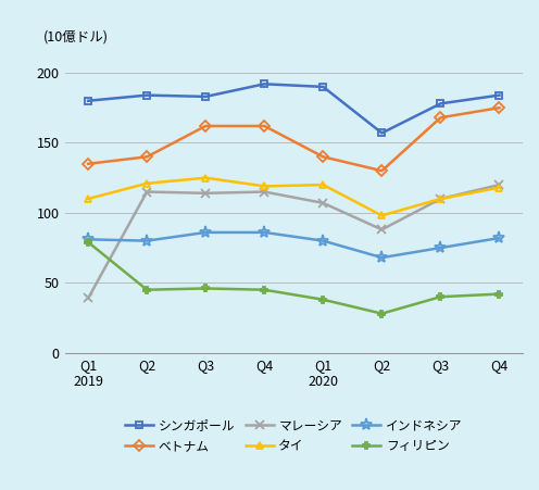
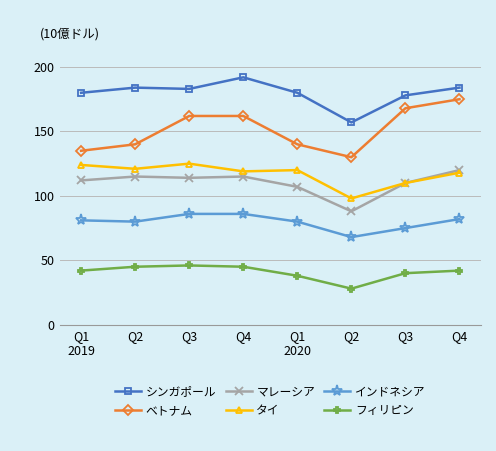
マレーシア/Q1 2019: 39 -> 112
タイ/Q1 2019: 110 -> 124
フィリピン/Q1 2019: 79 -> 42
シンガポール/Q1 2020: 190 -> 180
